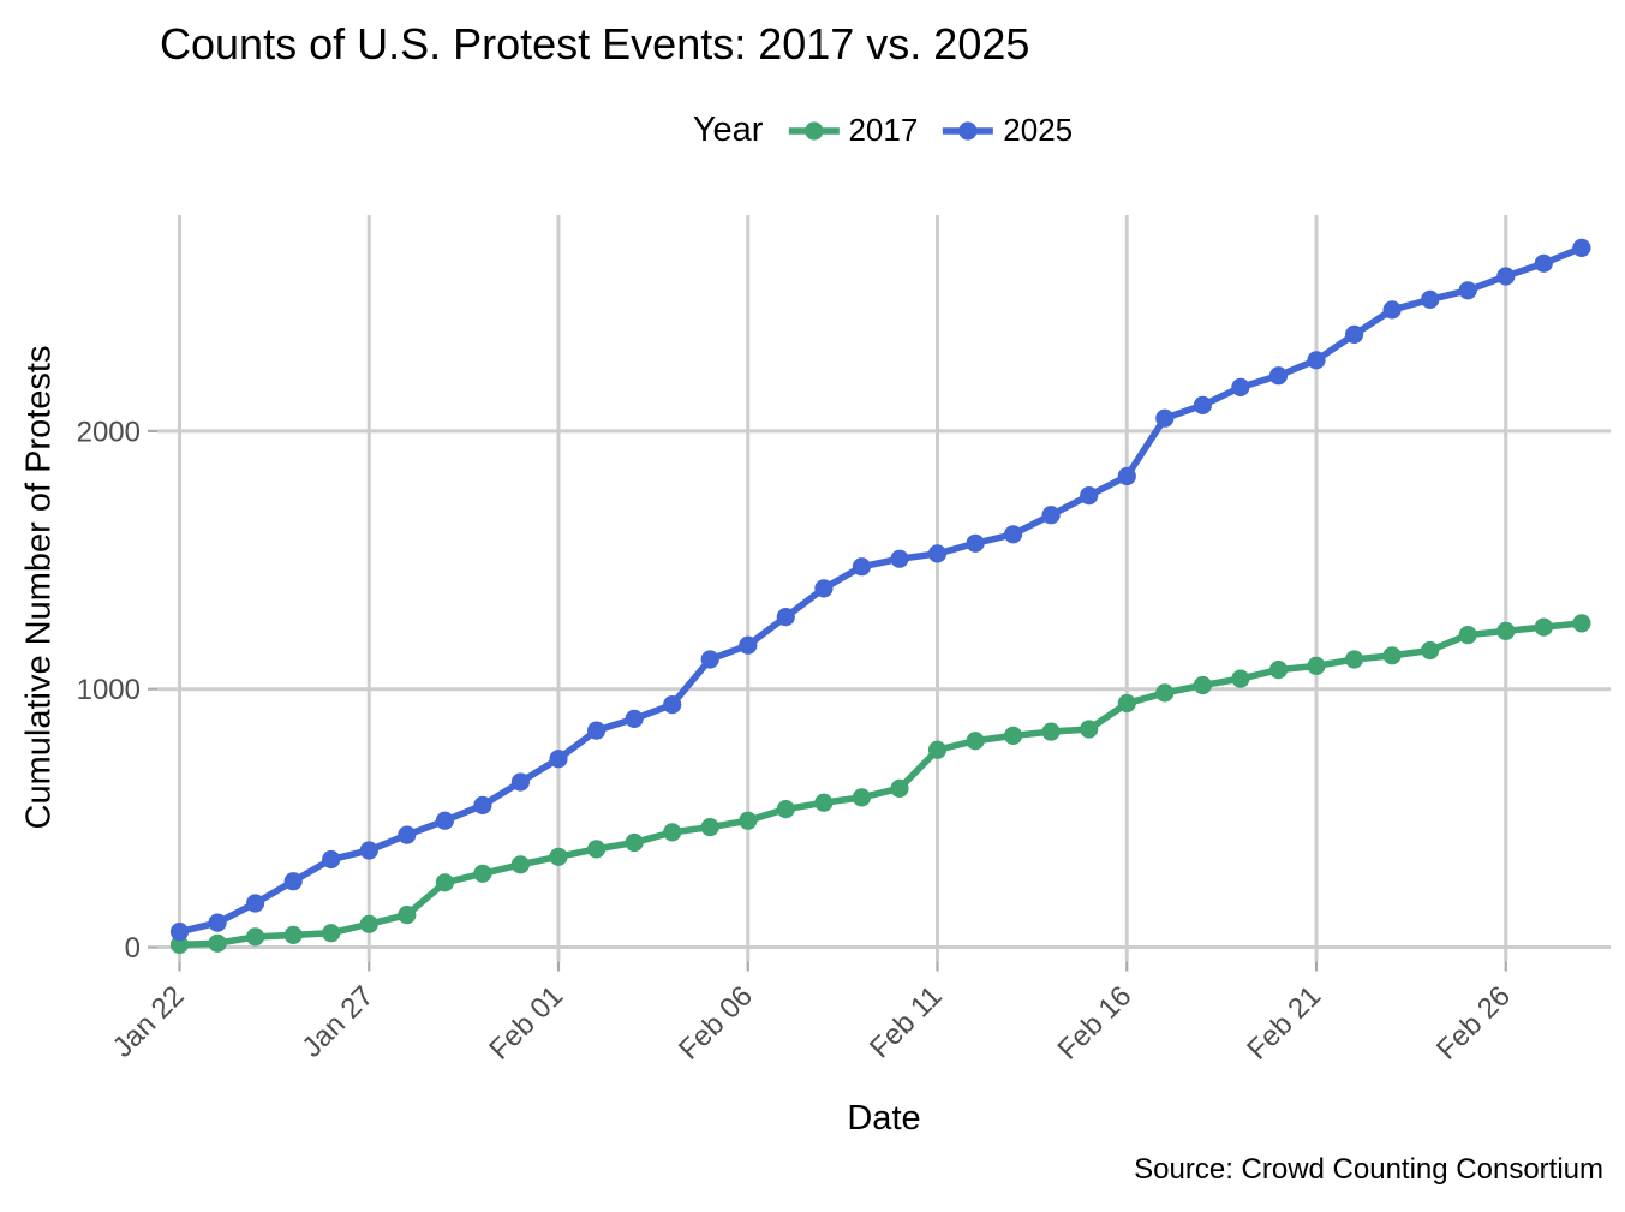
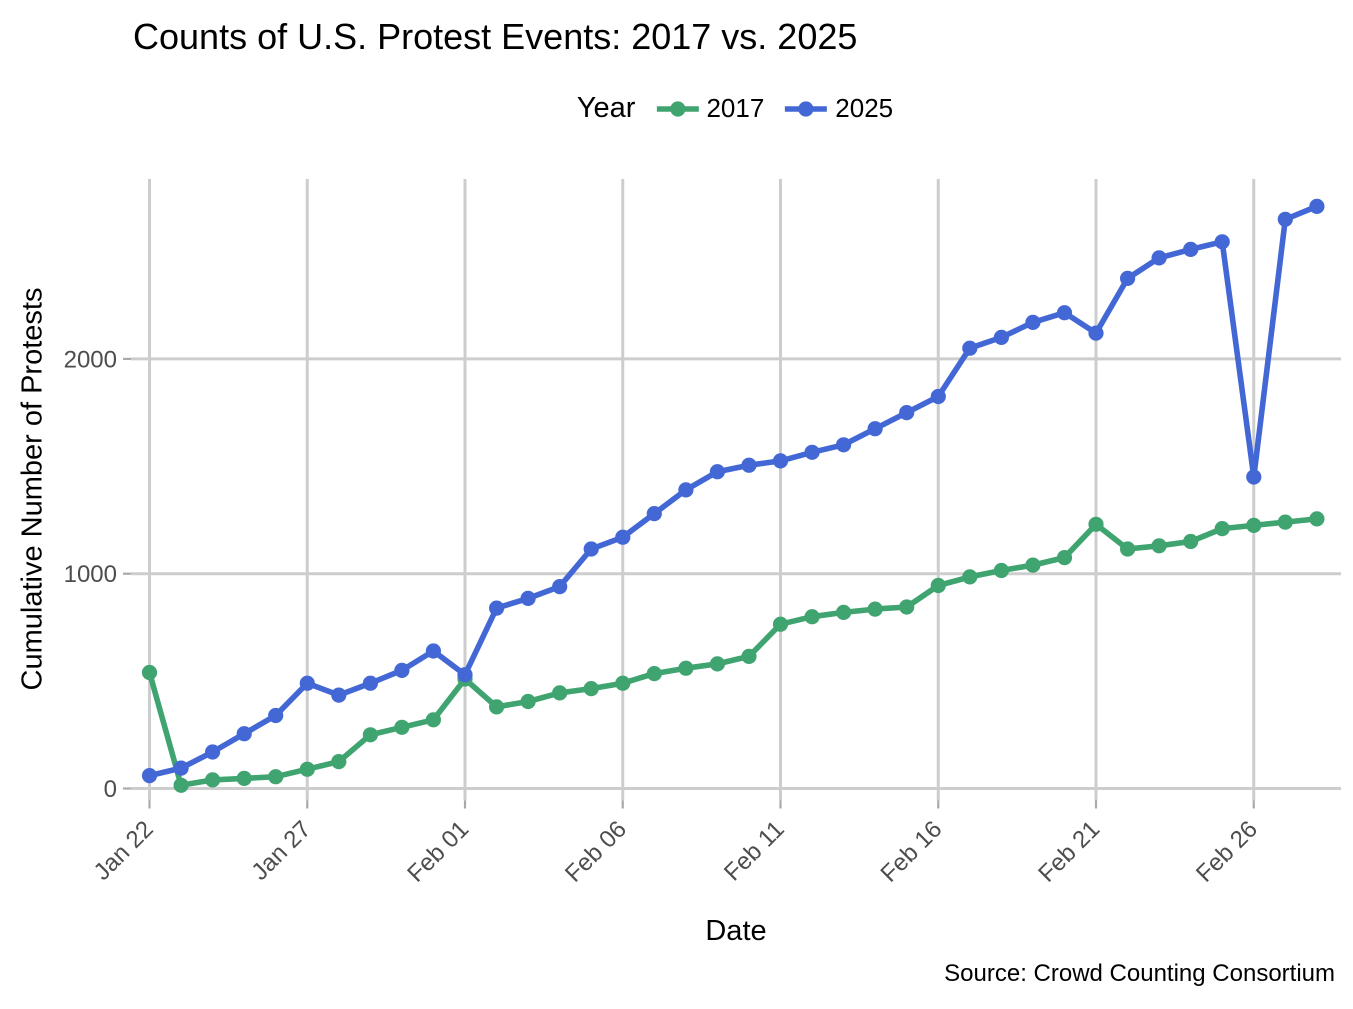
2017/Jan 22: 10 -> 540
2025/Jan 27: 380 -> 490
2017/Feb 01: 350 -> 510
2025/Feb 01: 730 -> 530
2017/Feb 21: 1090 -> 1230
2025/Feb 21: 2280 -> 2120
2025/Feb 26: 2600 -> 1450
